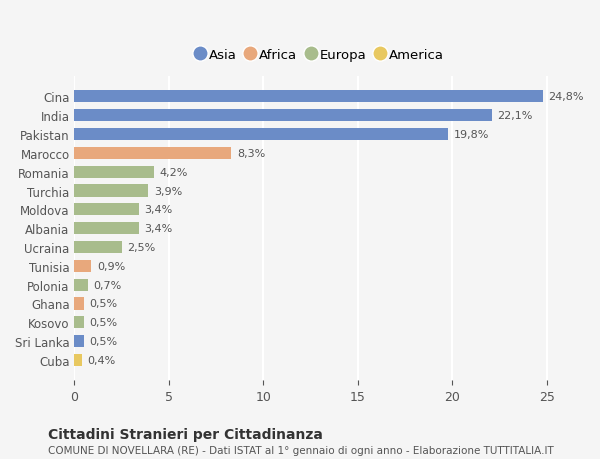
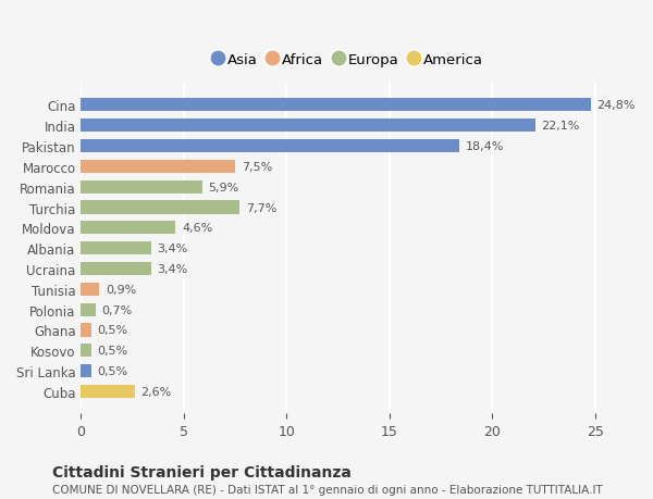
Pakistan: 19,8% -> 18,4%
Marocco: 8,3% -> 7,5%
Romania: 4,2% -> 5,9%
Turchia: 3,9% -> 7,7%
Moldova: 3,4% -> 4,6%
Ucraina: 2,5% -> 3,4%
Cuba: 0,4% -> 2,6%
